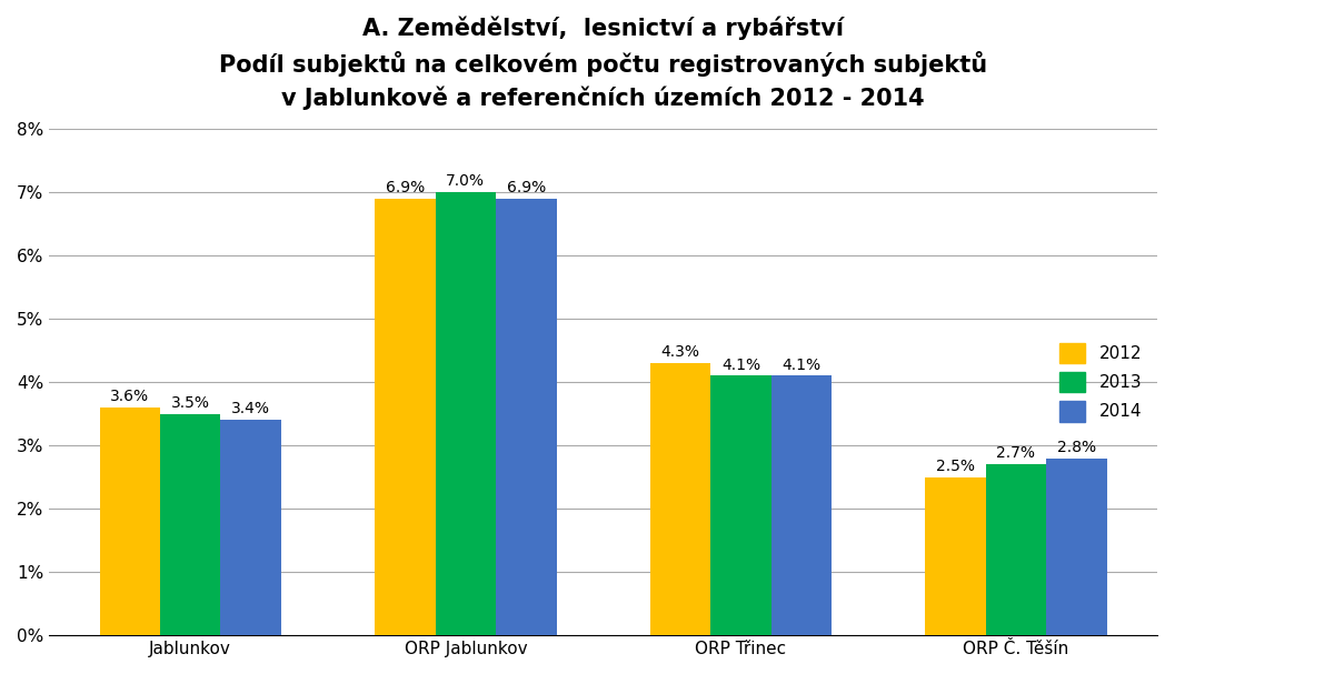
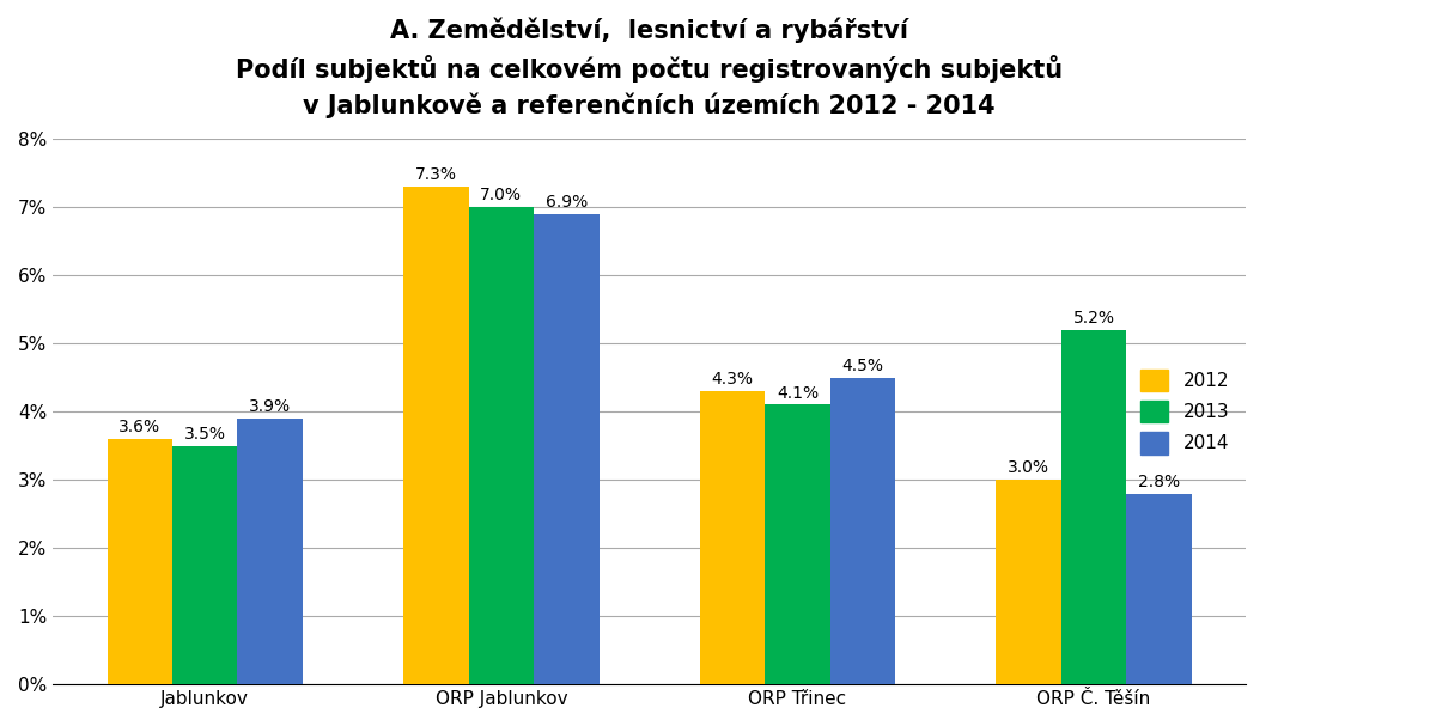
2014/Jablunkov: 3.4% -> 3.9%
2012/ORP Jablunkov: 6.9% -> 7.3%
2014/ORP Třinec: 4.1% -> 4.5%
2012/ORP Č. Těšín: 2.5% -> 3.0%
2013/ORP Č. Těšín: 2.7% -> 5.2%
